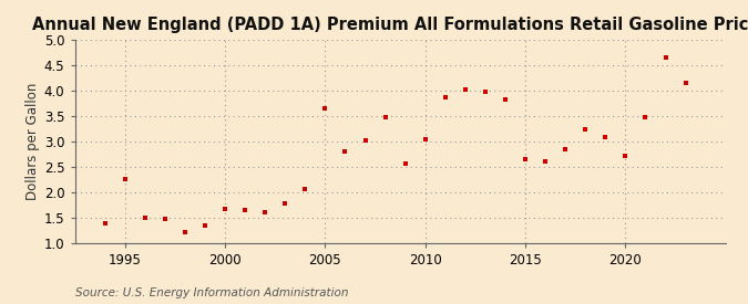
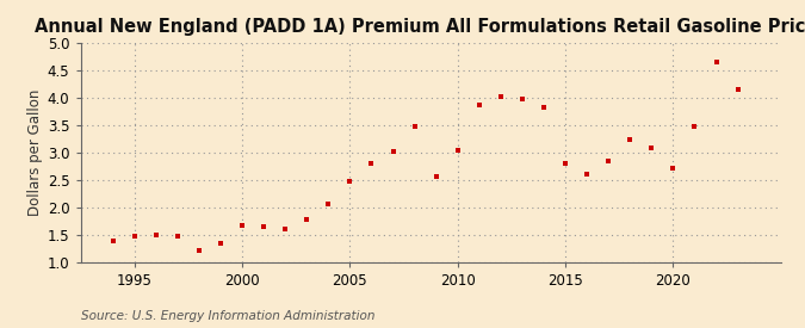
1995: 2.25 -> 1.48
2005: 3.65 -> 2.47
2015: 2.65 -> 2.80
